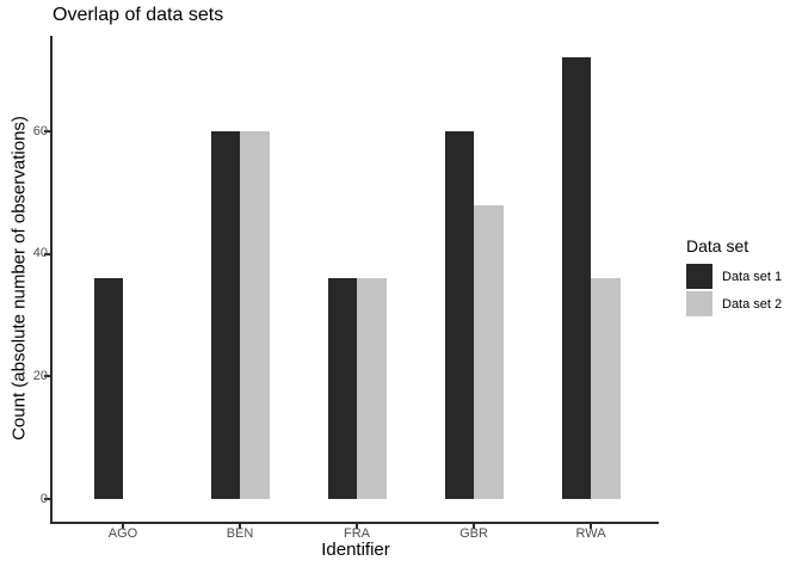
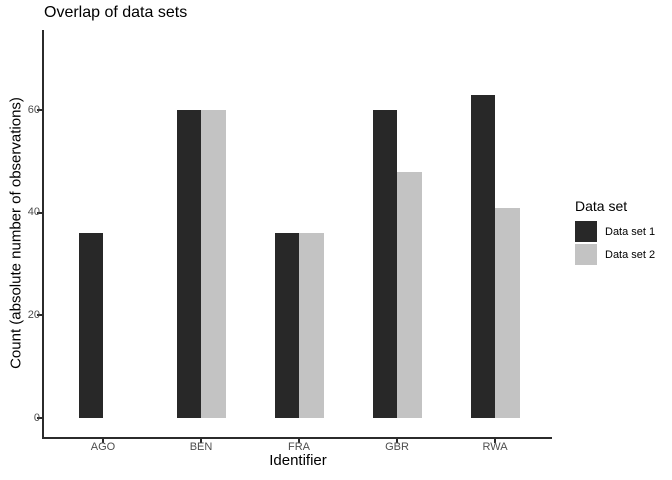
Data set 1/RWA: 72 -> 63
Data set 2/RWA: 36 -> 41
